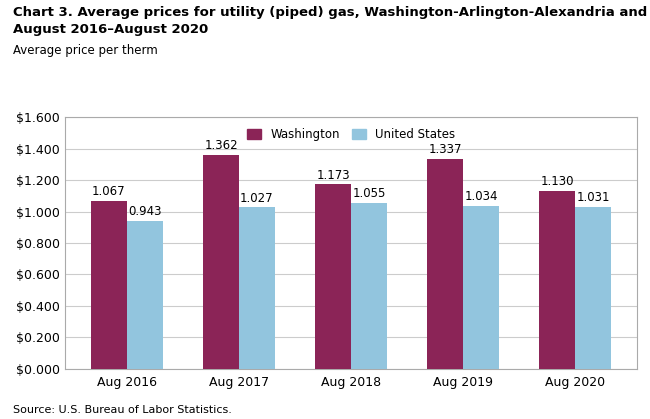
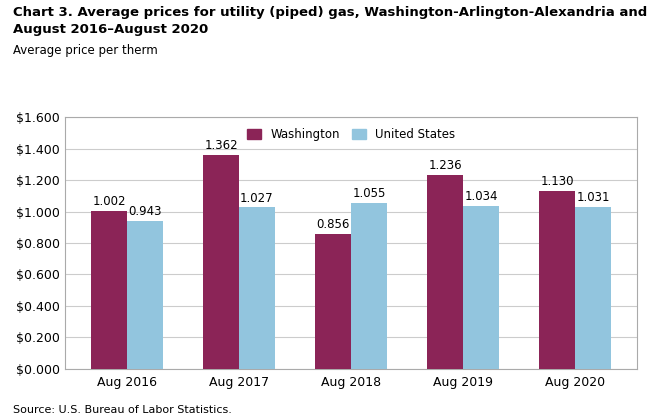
Washington/Aug 2016: 1.067 -> 1.002
Washington/Aug 2018: 1.173 -> 0.856
Washington/Aug 2019: 1.337 -> 1.236
